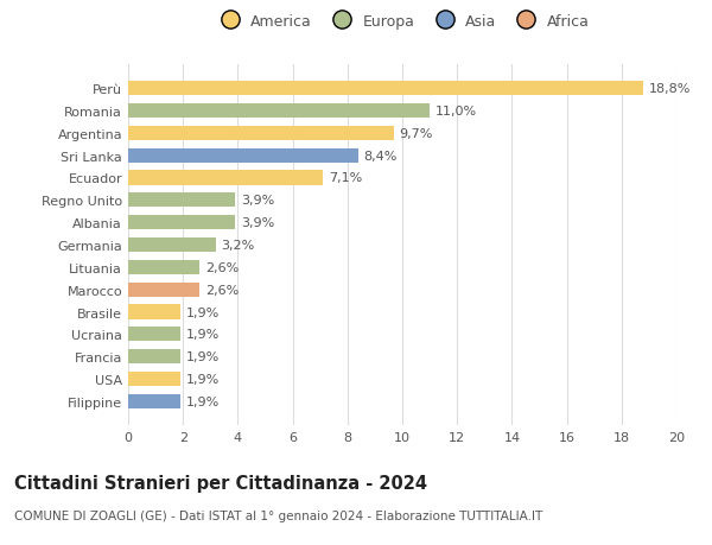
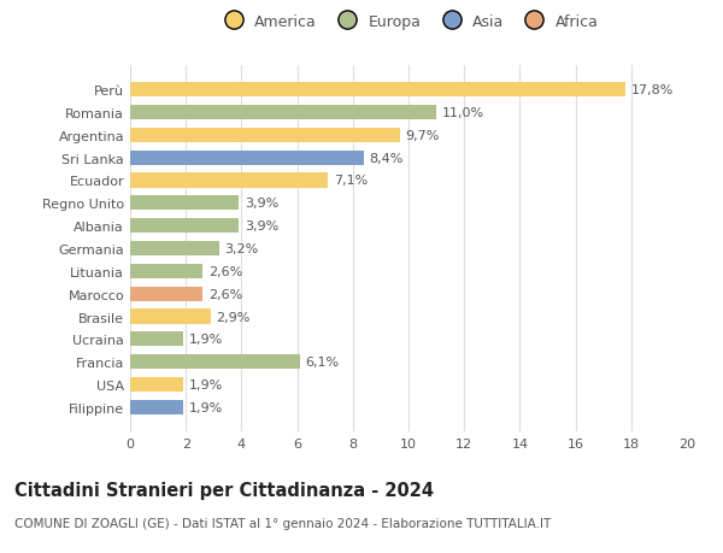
Perù: 18,8% -> 17,8%
Brasile: 1,9% -> 2,9%
Francia: 1,9% -> 6,1%
